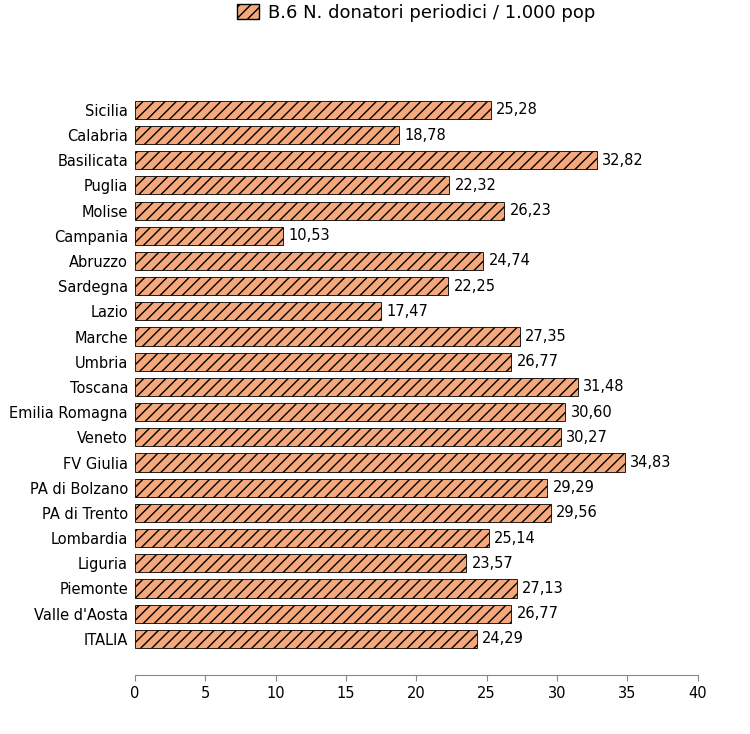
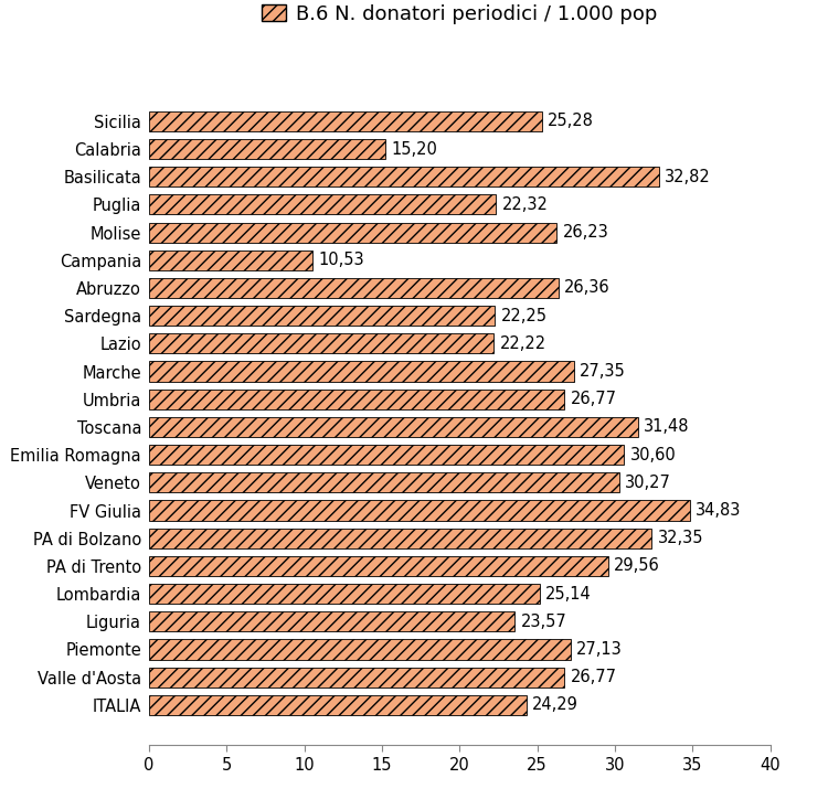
Calabria: 18,78 -> 15,20
Abruzzo: 24,74 -> 26,36
Lazio: 17,47 -> 22,22
PA di Bolzano: 29,29 -> 32,35
